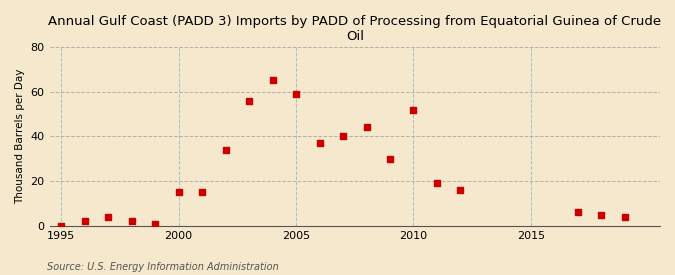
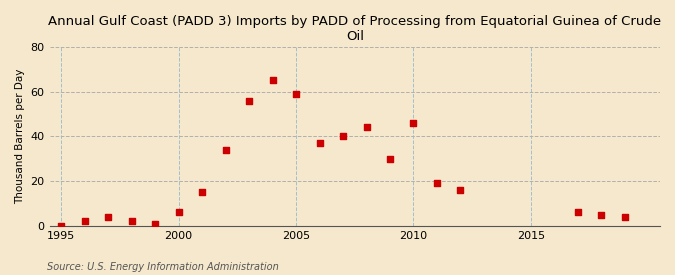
2000: 15 -> 6
2010: 52 -> 46
